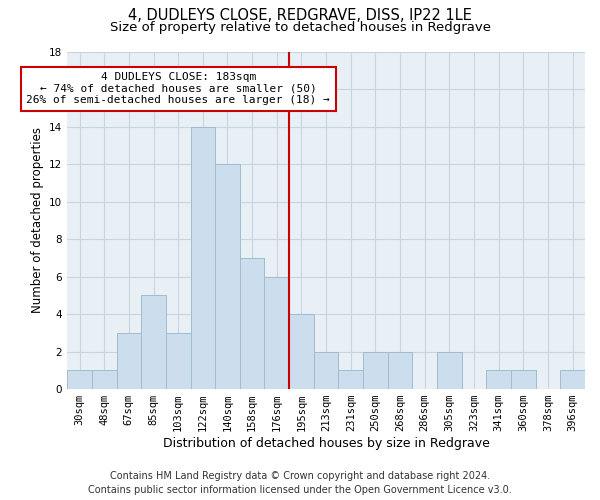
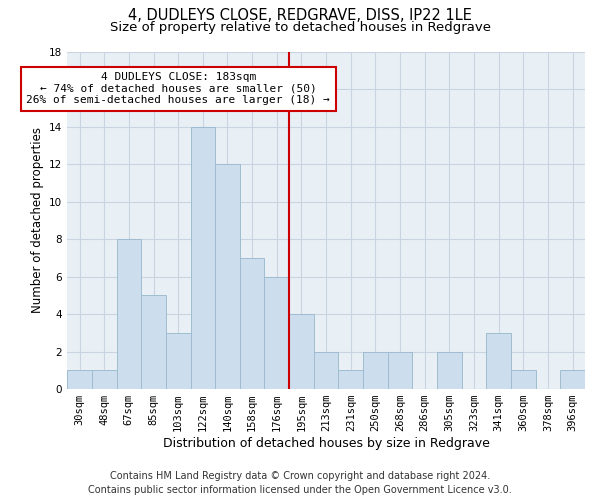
67sqm: 3 -> 8
341sqm: 1 -> 3
